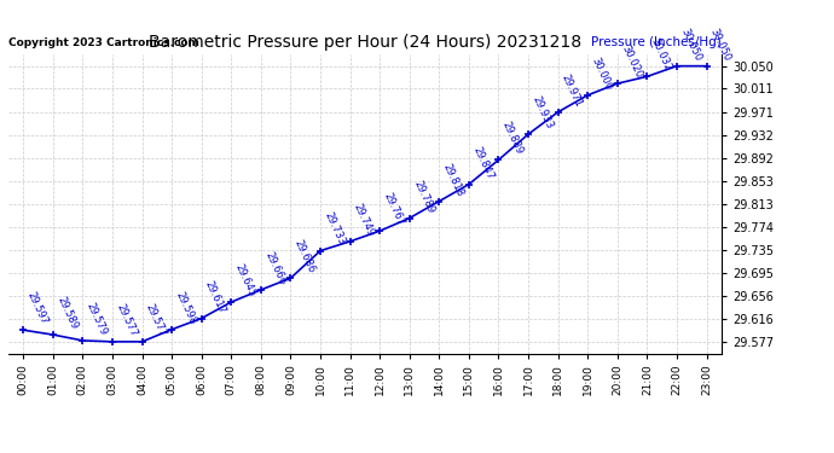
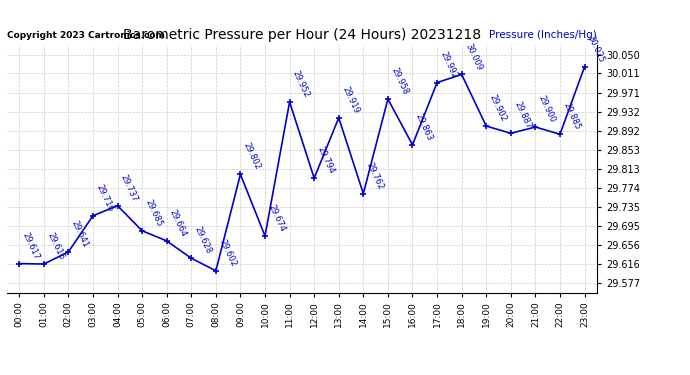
00:00: 29.597 -> 29.617
01:00: 29.589 -> 29.616
02:00: 29.579 -> 29.641
03:00: 29.577 -> 29.716
04:00: 29.577 -> 29.737
05:00: 29.598 -> 29.685
06:00: 29.617 -> 29.664
07:00: 29.645 -> 29.628
08:00: 29.666 -> 29.602
09:00: 29.686 -> 29.802
10:00: 29.733 -> 29.674
11:00: 29.749 -> 29.952
12:00: 29.767 -> 29.794
13:00: 29.789 -> 29.919
14:00: 29.818 -> 29.762
15:00: 29.847 -> 29.958
16:00: 29.889 -> 29.863
17:00: 29.933 -> 29.992
18:00: 29.971 -> 30.009
19:00: 30.000 -> 29.902
20:00: 30.020 -> 29.887
21:00: 30.032 -> 29.900
22:00: 30.050 -> 29.885
23:00: 30.050 -> 30.025
